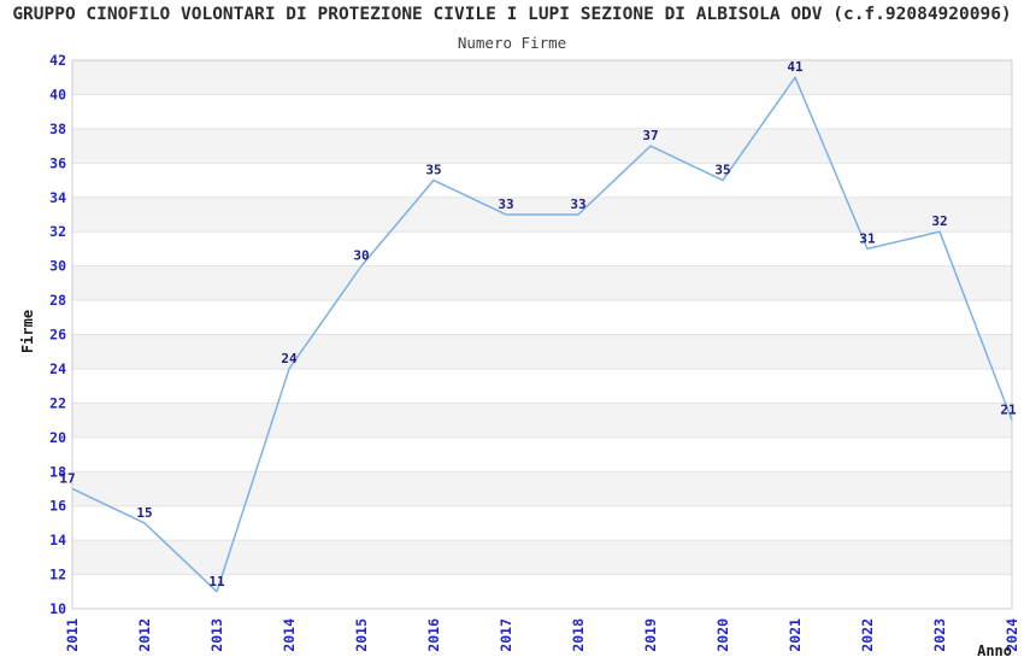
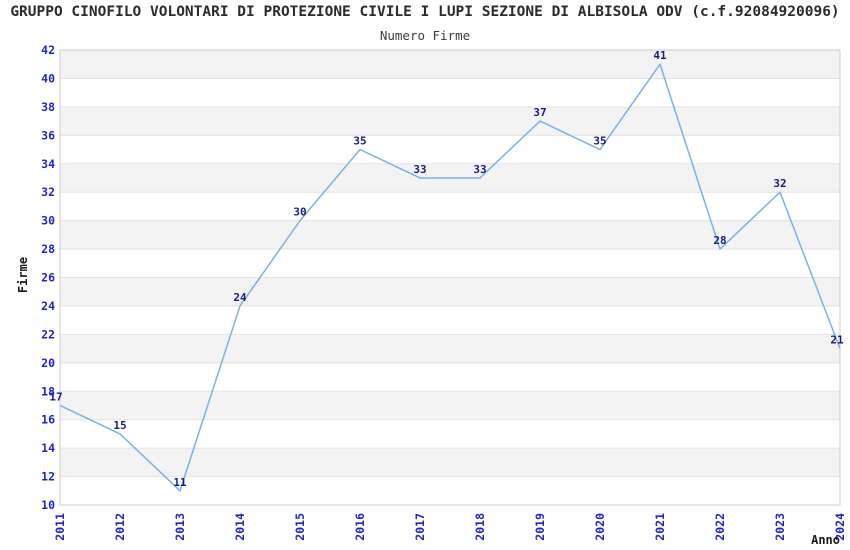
2022: 31 -> 28
